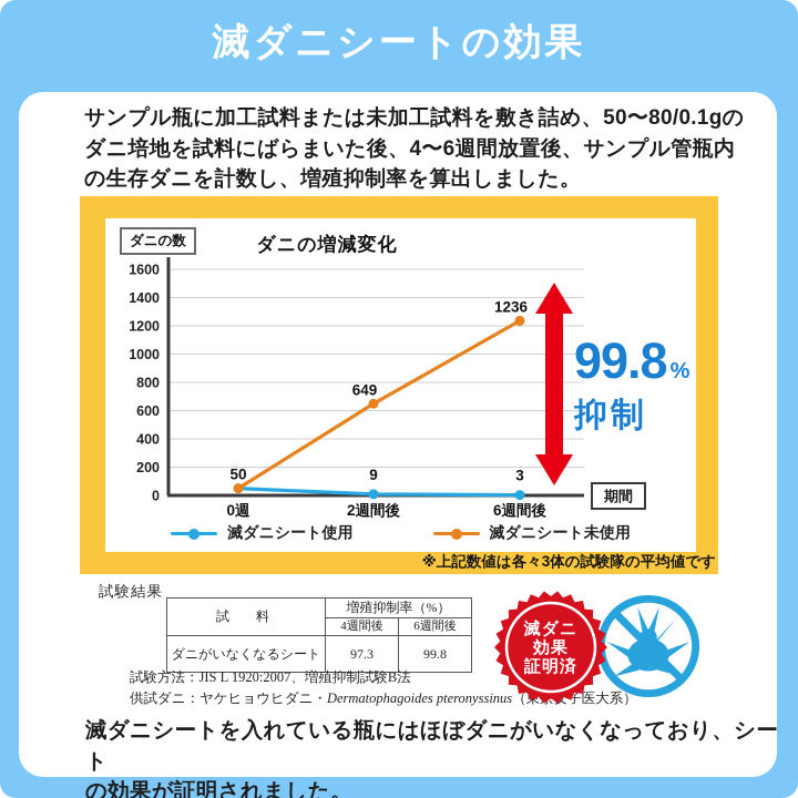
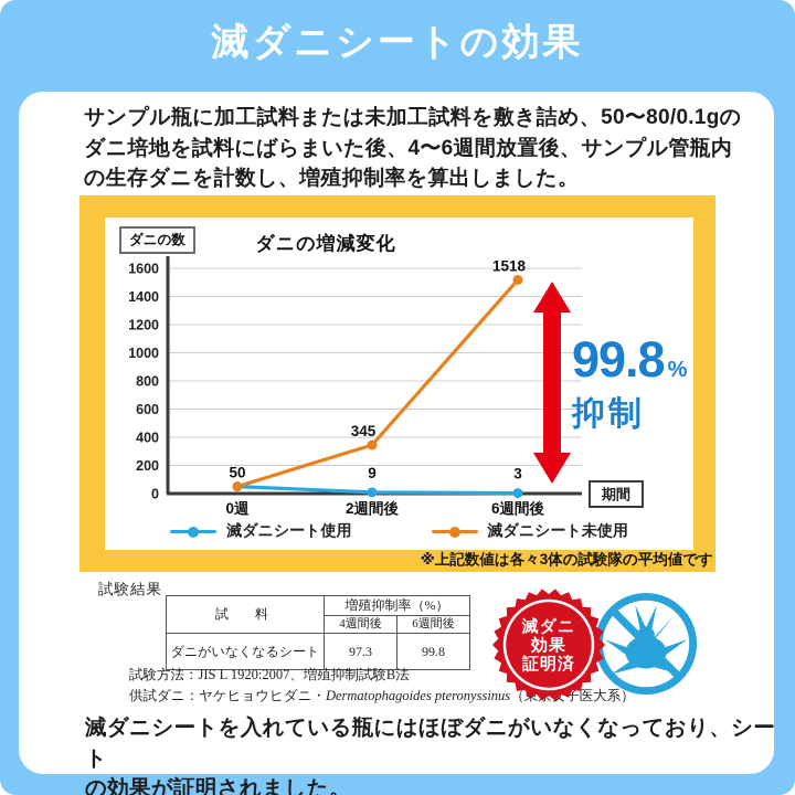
滅ダニシート未使用/2週間後: 649 -> 345
滅ダニシート未使用/6週間後: 1236 -> 1518
